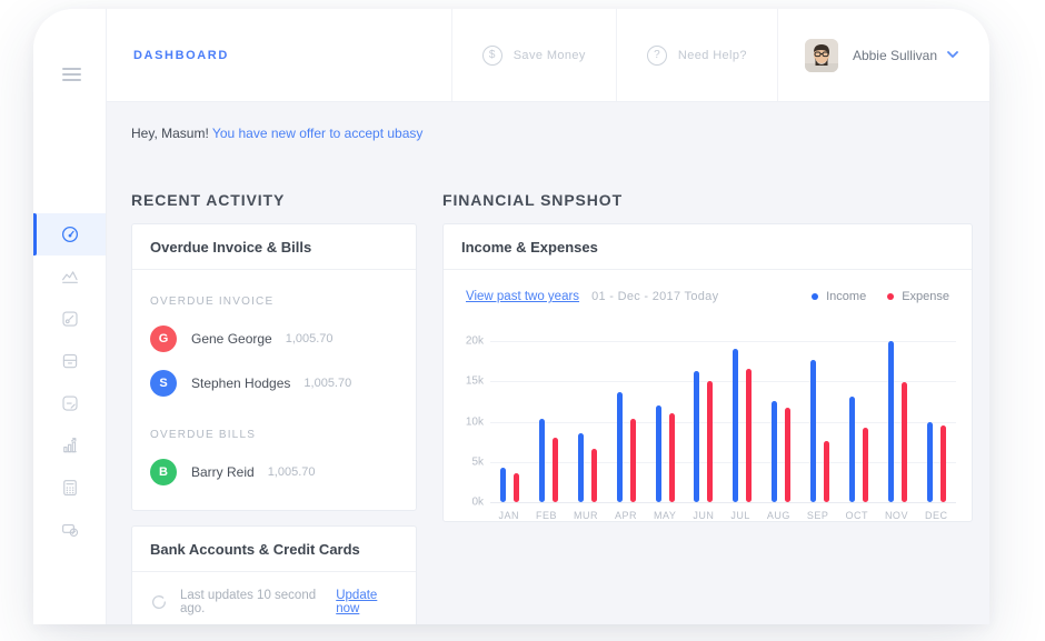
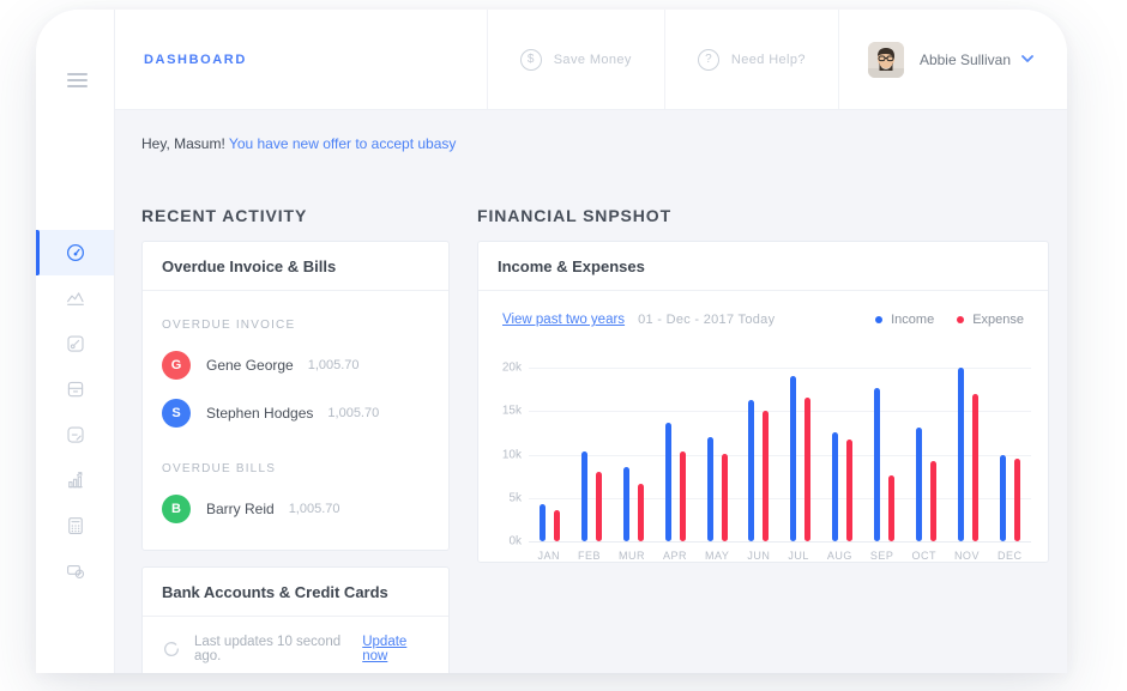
Expense/MAY: 11k -> 10k
Expense/NOV: 15k -> 17k
